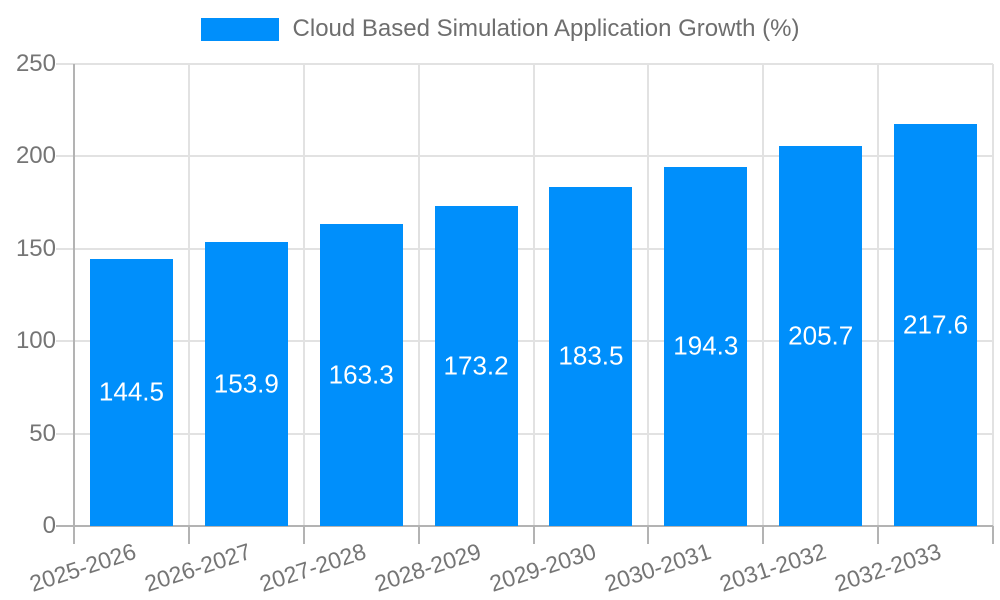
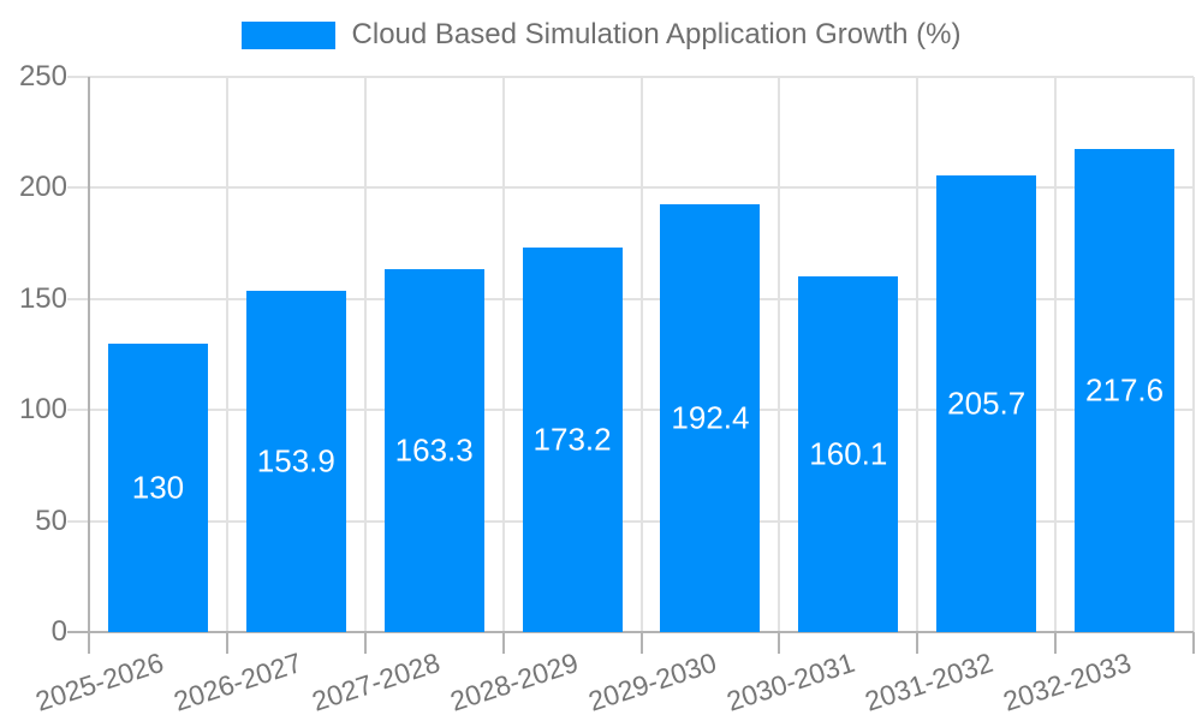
2025-2026: 144.5 -> 130
2029-2030: 183.5 -> 192.4
2030-2031: 194.3 -> 160.1
